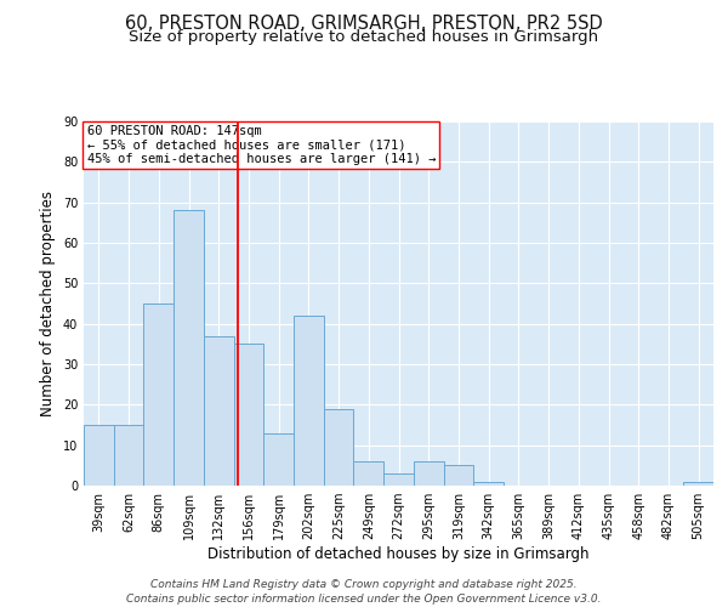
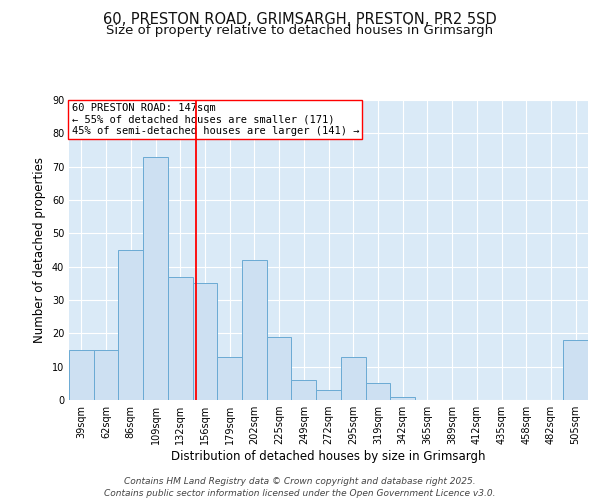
109sqm: 68 -> 73
295sqm: 6 -> 13
505sqm: 1 -> 18
